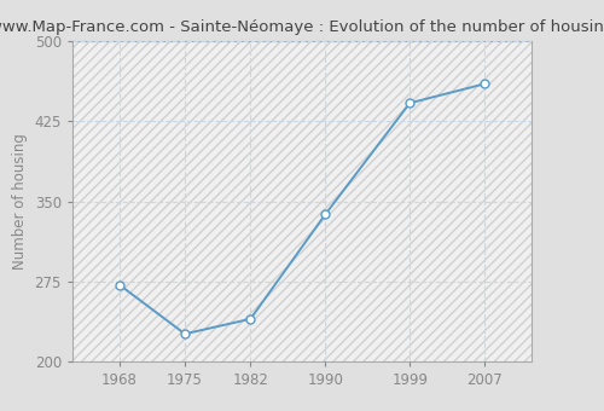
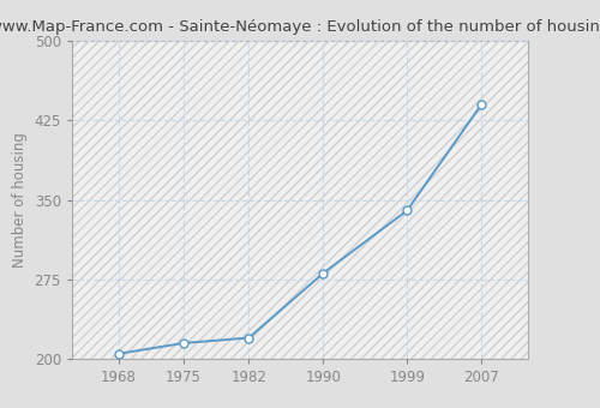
1968: 272 -> 205
1975: 226 -> 215
1982: 240 -> 220
1990: 338 -> 281
1999: 442 -> 340
2007: 460 -> 440
